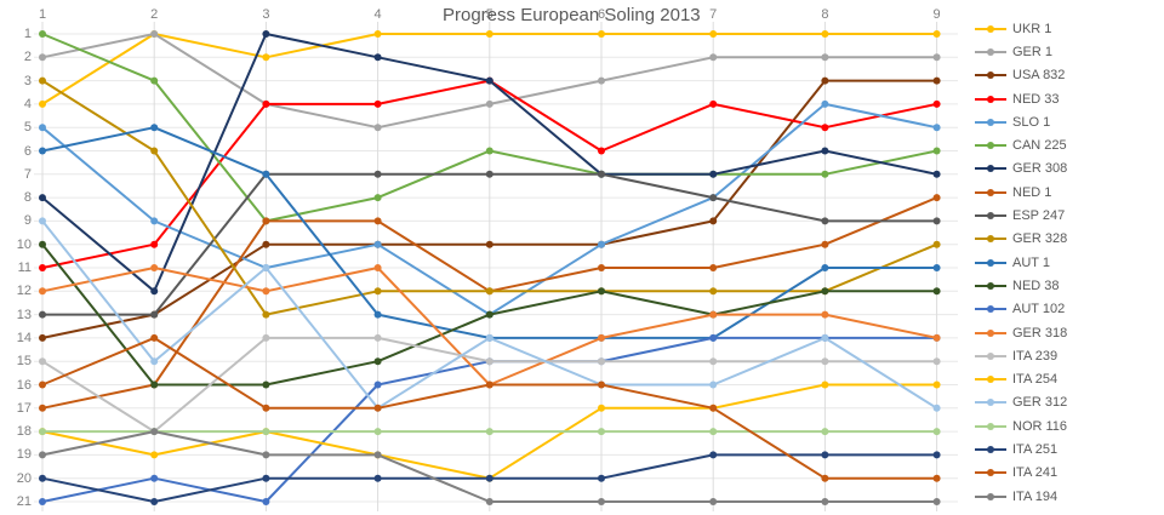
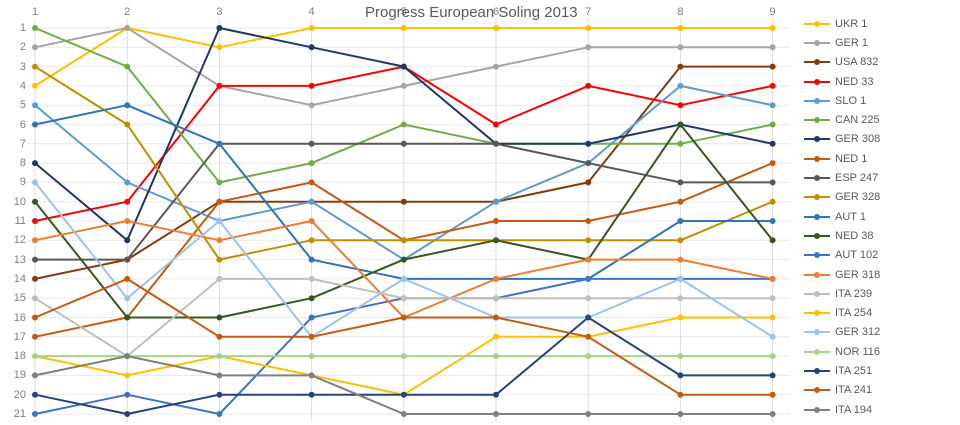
NED 1/3: 9 -> 10
ITA 251/7: 19 -> 16
NED 38/8: 12 -> 6
